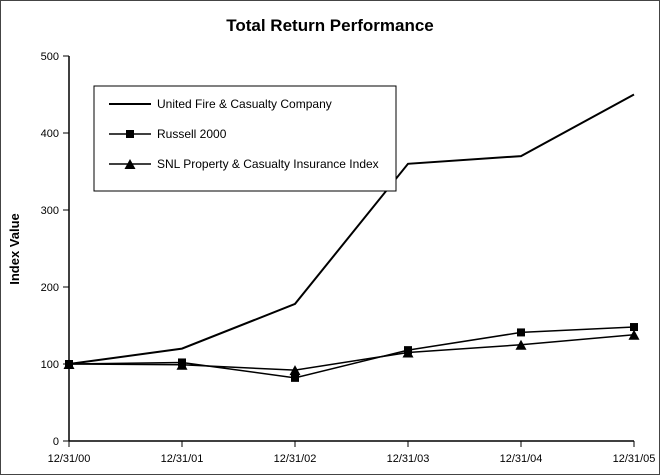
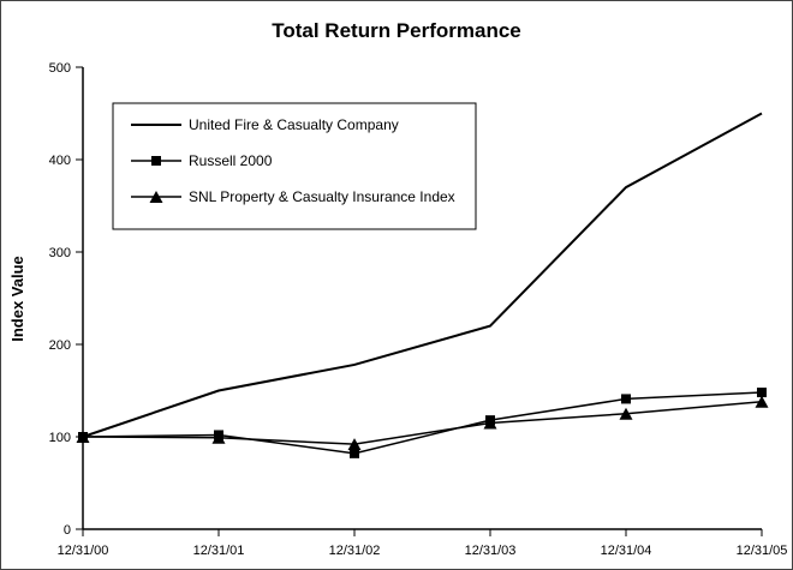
United Fire & Casualty Company/12/31/01: 120 -> 150
United Fire & Casualty Company/12/31/03: 360 -> 220
